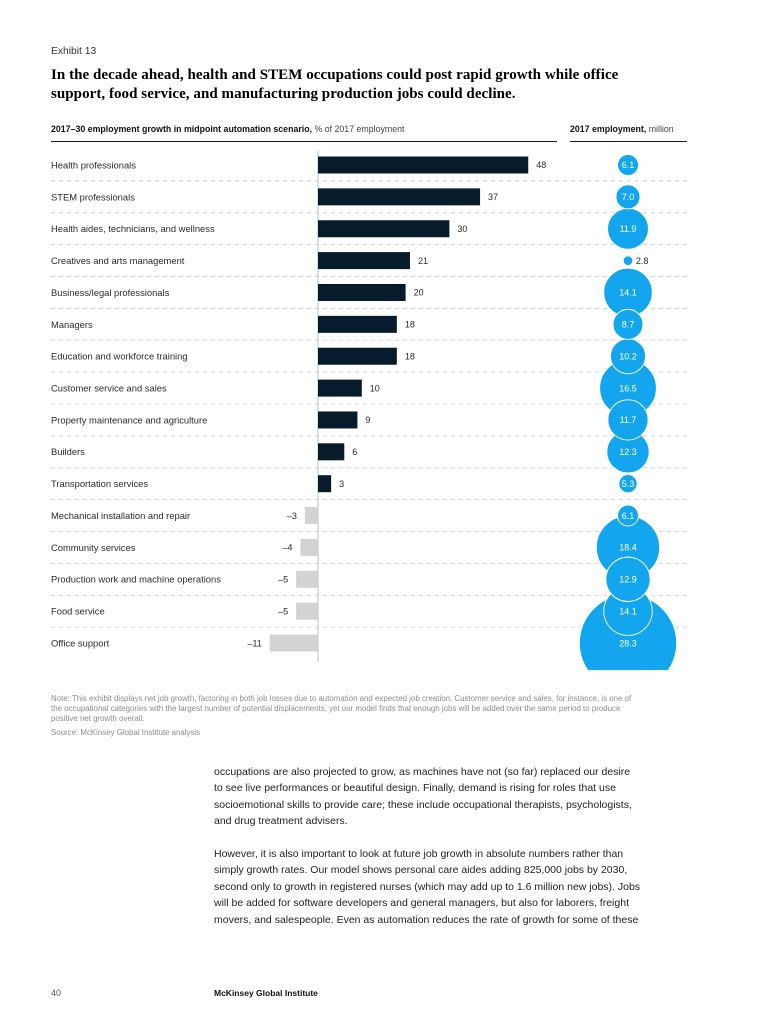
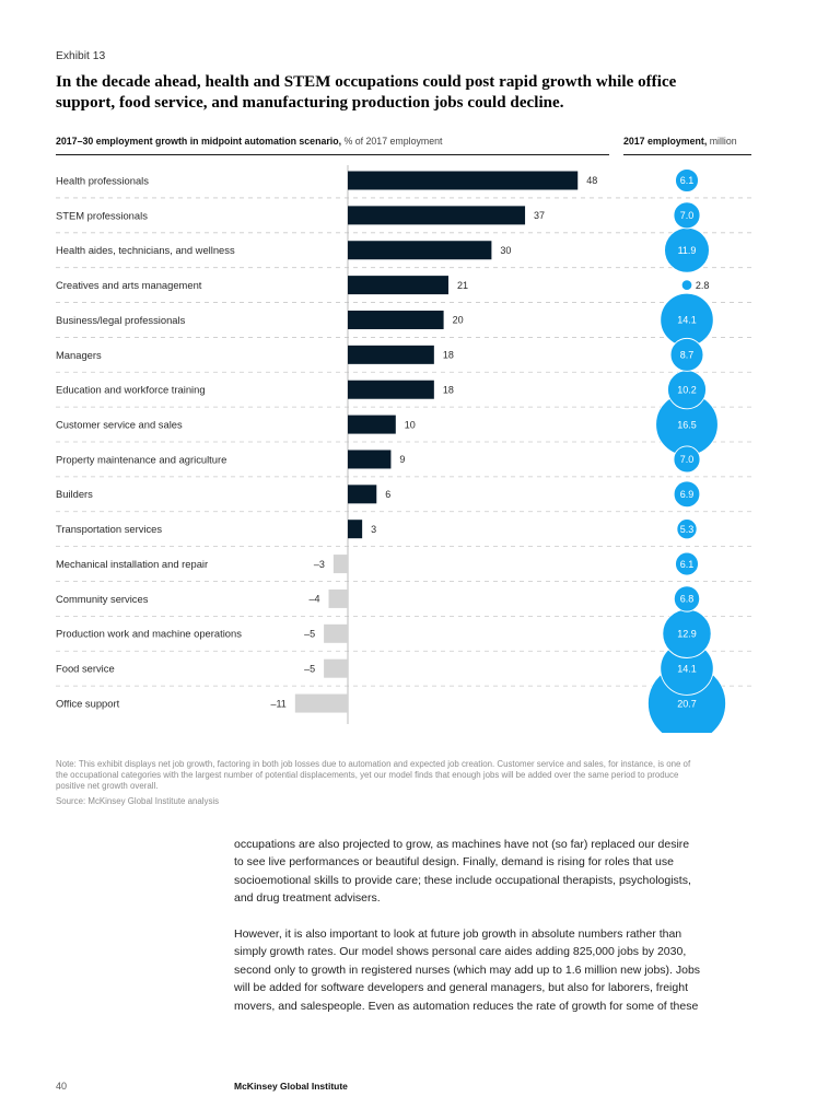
2017 employment, million/Property maintenance and agriculture: 11.7 -> 7.0
2017 employment, million/Builders: 12.3 -> 6.9
2017 employment, million/Community services: 18.4 -> 6.8
2017 employment, million/Office support: 28.3 -> 20.7
